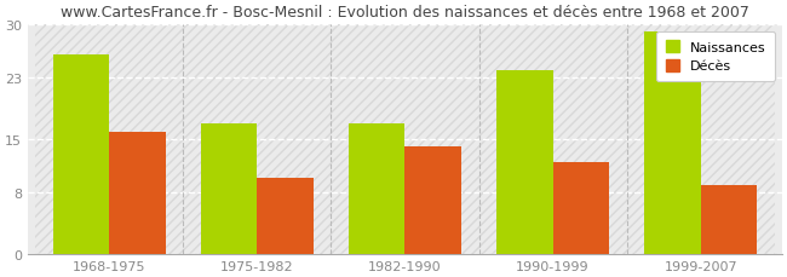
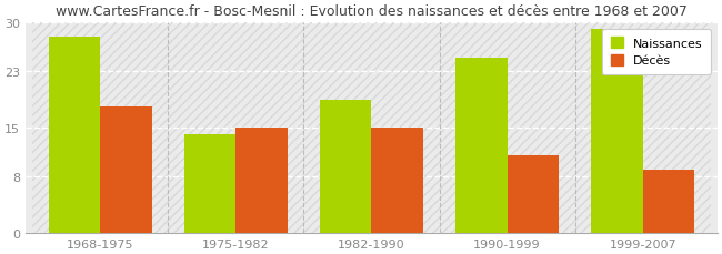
Naissances/1968-1975: 26 -> 28
Décès/1968-1975: 16 -> 18
Naissances/1975-1982: 17 -> 14
Décès/1975-1982: 10 -> 15
Naissances/1982-1990: 17 -> 19
Décès/1982-1990: 14 -> 15
Naissances/1990-1999: 24 -> 25
Décès/1990-1999: 12 -> 11
